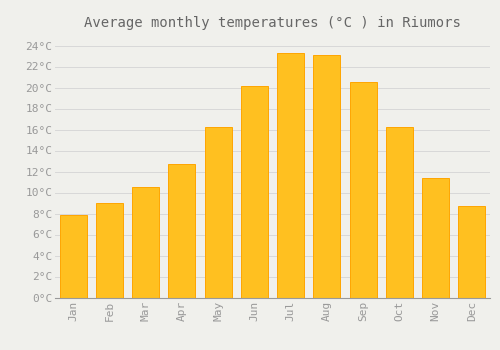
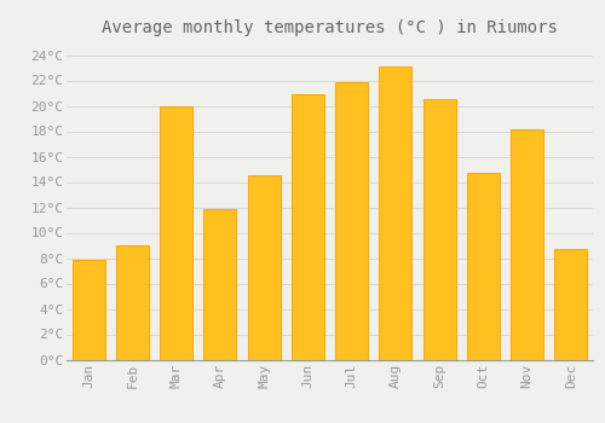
Mar: 10.5°C -> 20.0°C
Apr: 12.7°C -> 11.9°C
May: 16.2°C -> 14.5°C
Jun: 20.1°C -> 20.9°C
Jul: 23.3°C -> 21.9°C
Oct: 16.2°C -> 14.7°C
Nov: 11.4°C -> 18.1°C
